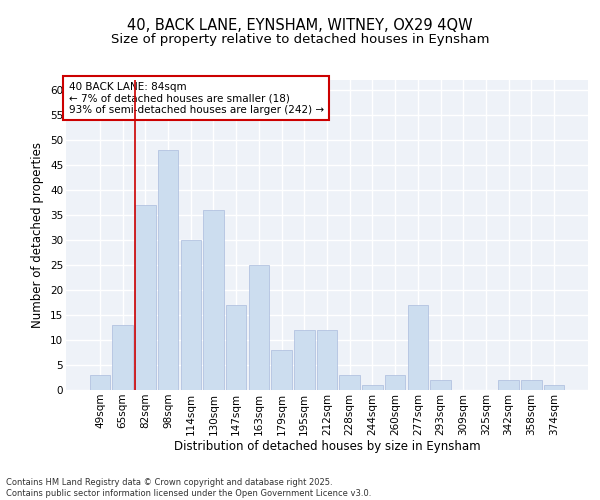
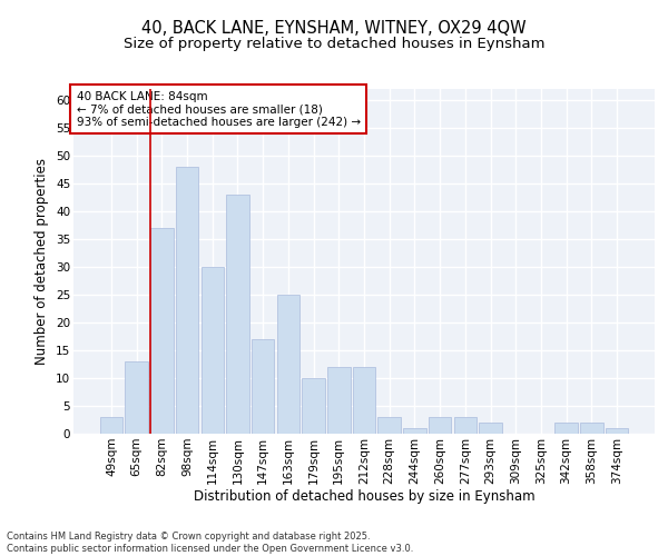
130sqm: 36 -> 43
179sqm: 8 -> 10
277sqm: 17 -> 3
